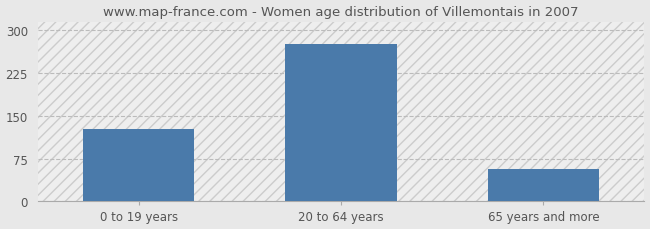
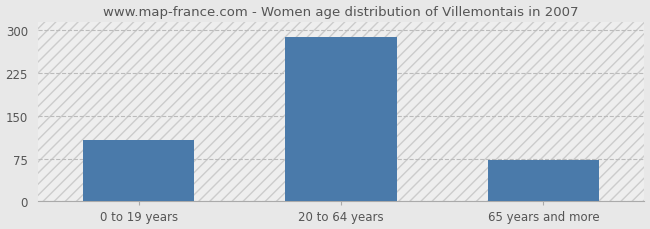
0 to 19 years: 126 -> 107
20 to 64 years: 276 -> 288
65 years and more: 56 -> 73
